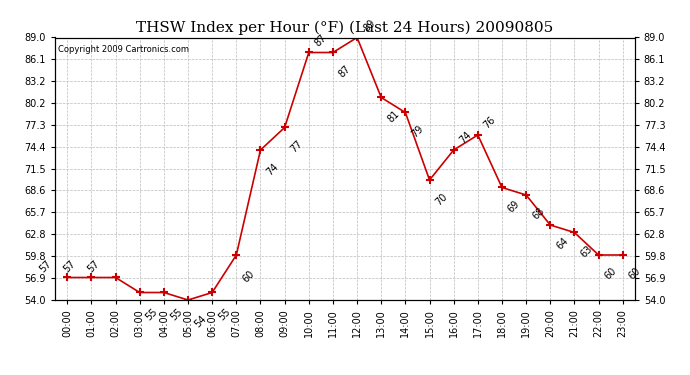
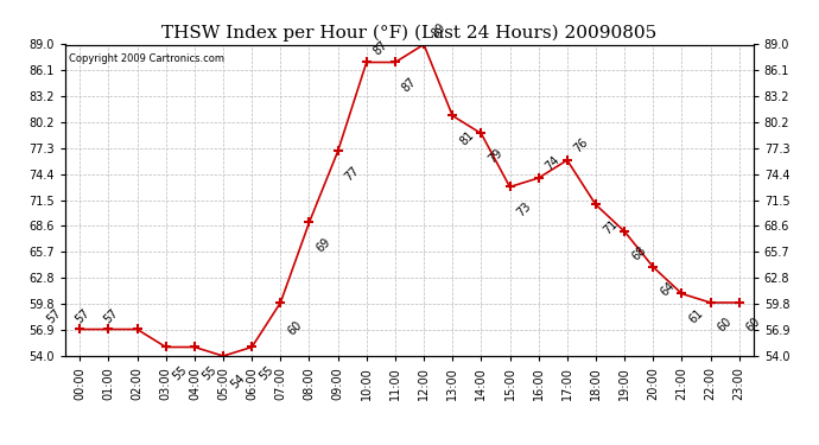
08:00: 74 -> 69
15:00: 70 -> 73
18:00: 69 -> 71
21:00: 63 -> 61
